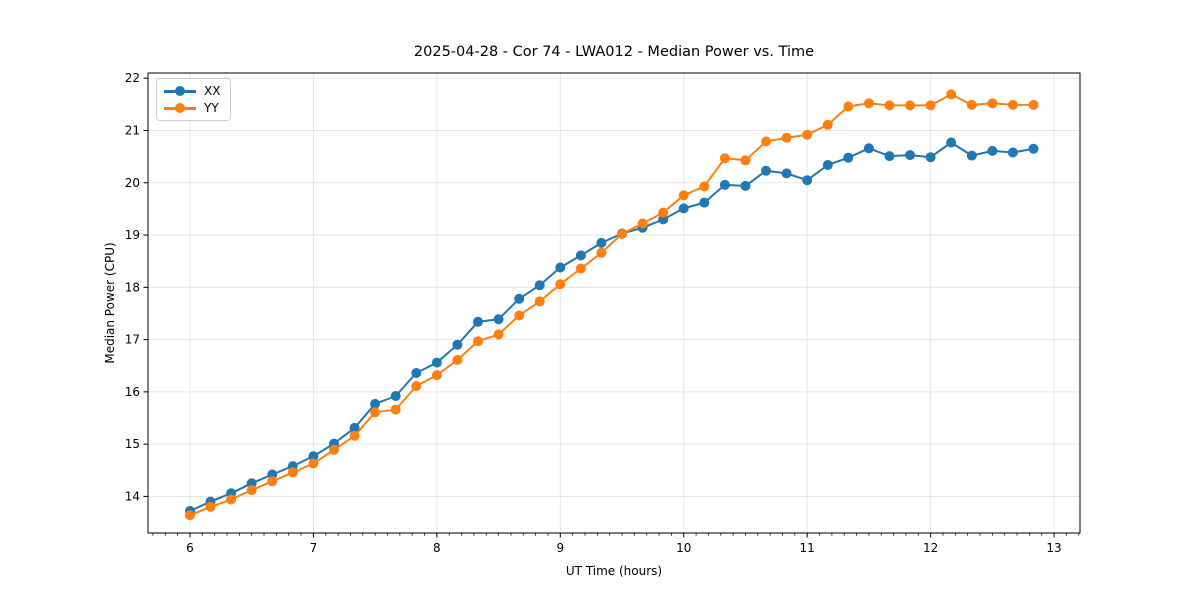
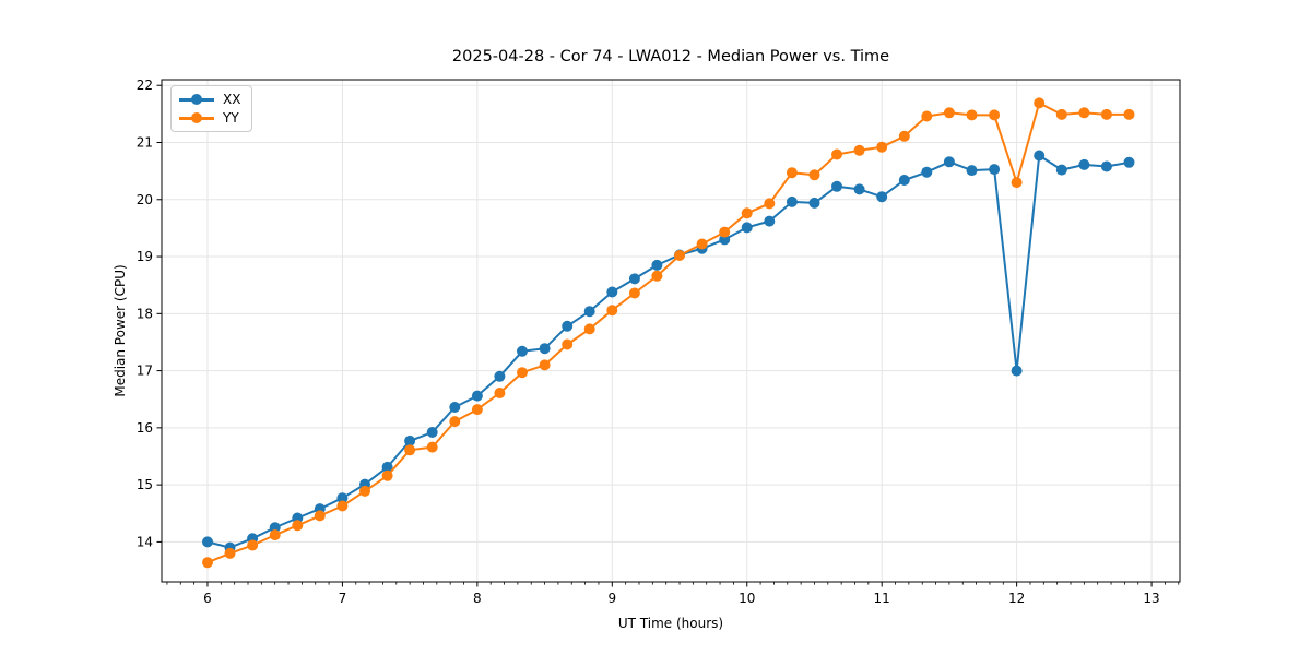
XX/6: 13.7 -> 14.0
XX/12: 20.5 -> 17.0
YY/12: 21.5 -> 20.3
